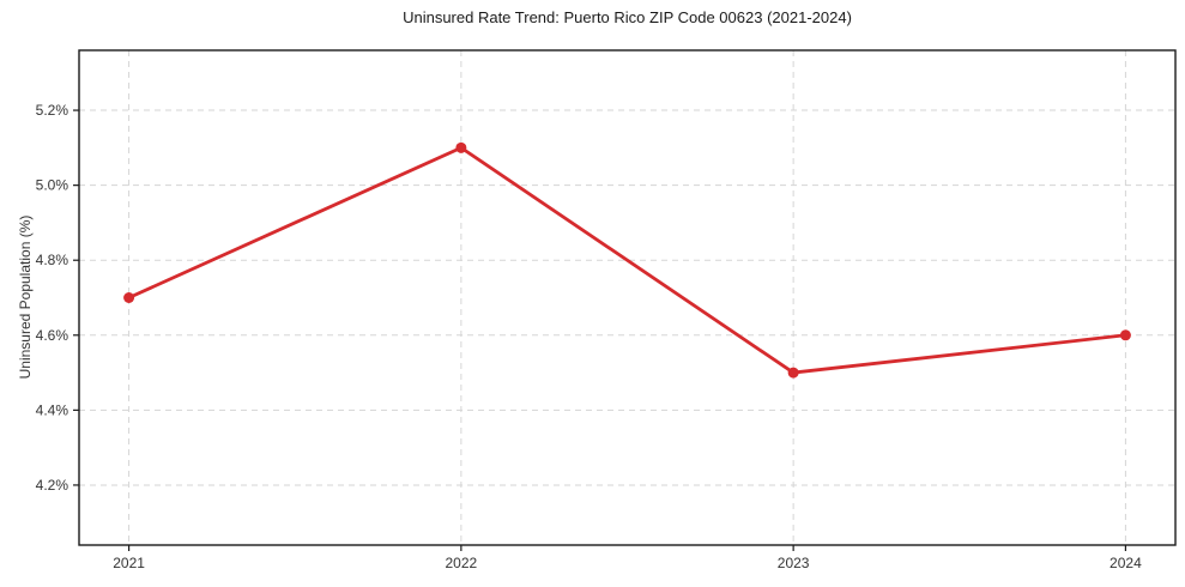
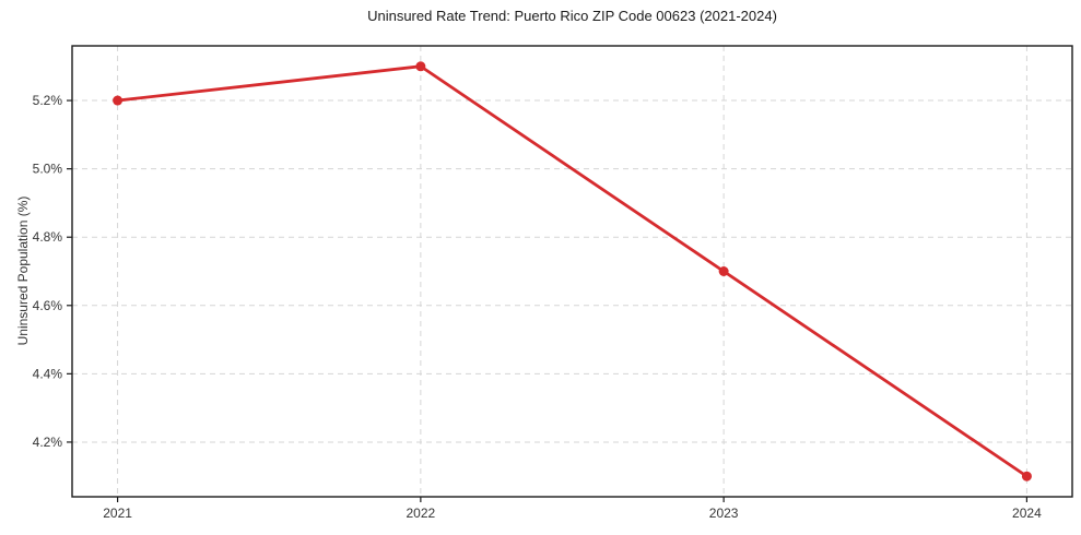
2021: 4.7% -> 5.2%
2022: 5.1% -> 5.3%
2023: 4.5% -> 4.7%
2024: 4.6% -> 4.1%
